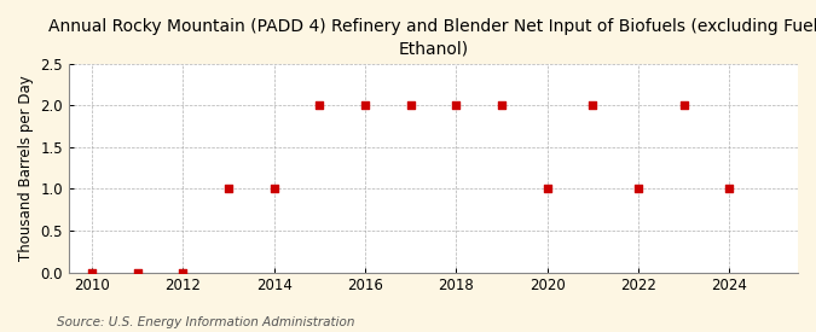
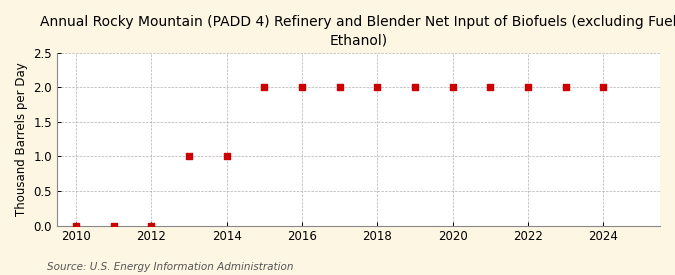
2020: 1 -> 2
2022: 1 -> 2
2024: 1 -> 2
